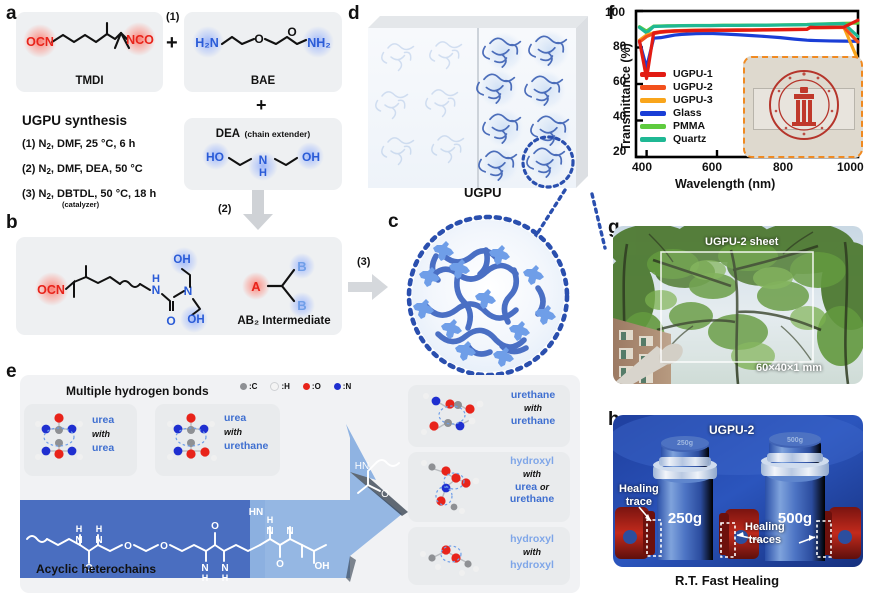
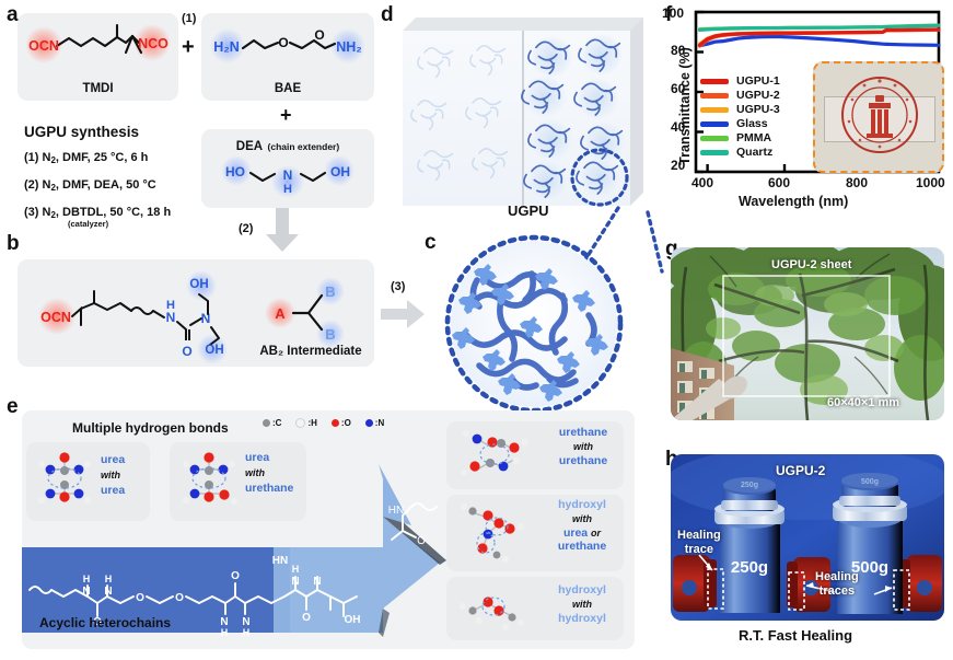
UGPU-1/400: 63 -> 86
Glass/400: 69 -> 84
PMMA/400: 89 -> 92
Quartz/400: 88 -> 91
UGPU-1/1000: 95 -> 91
UGPU-2/1000: 83 -> 91
UGPU-3/1000: 73 -> 91
Quartz/1000: 86 -> 93
